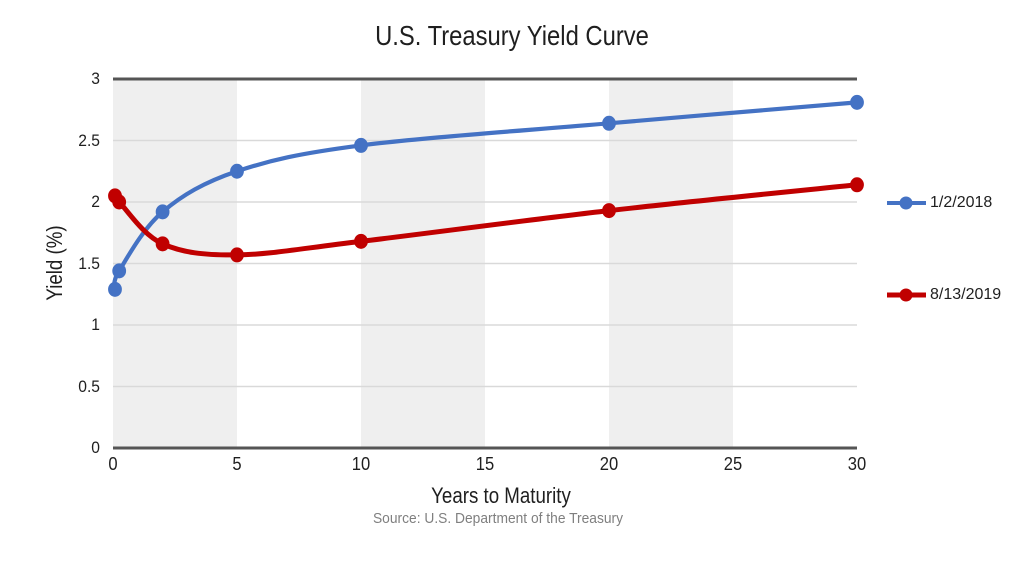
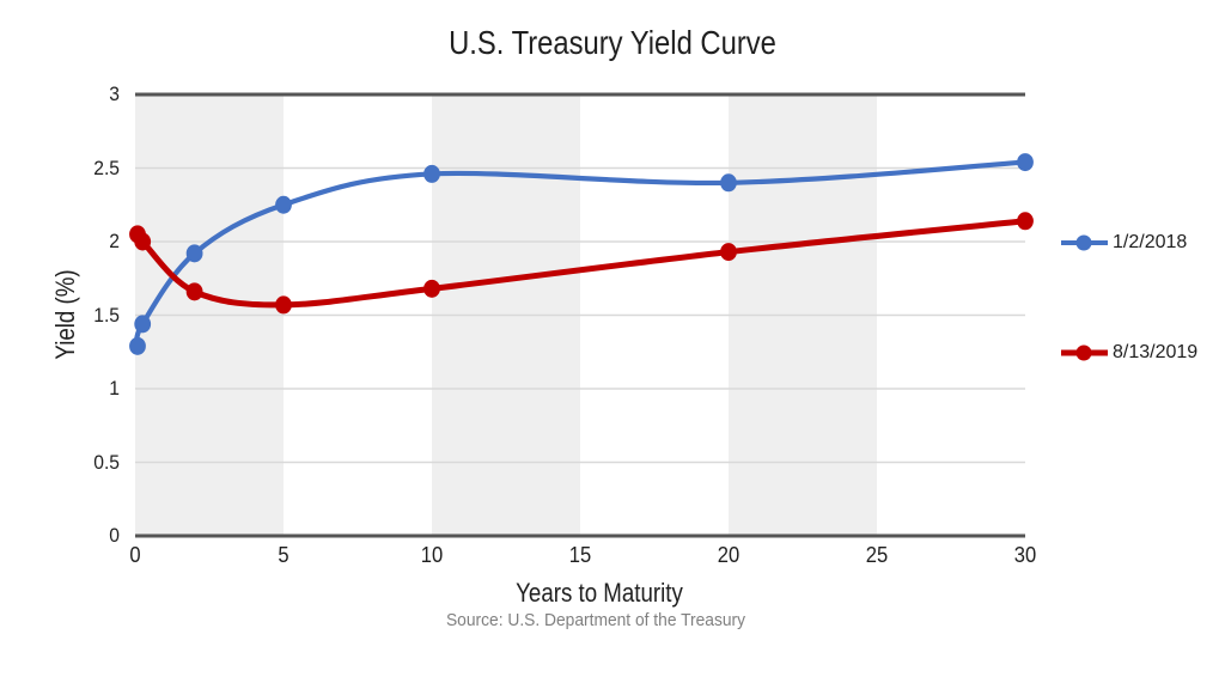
1/2/2018/20: 2.64 -> 2.40
1/2/2018/30: 2.81 -> 2.54
